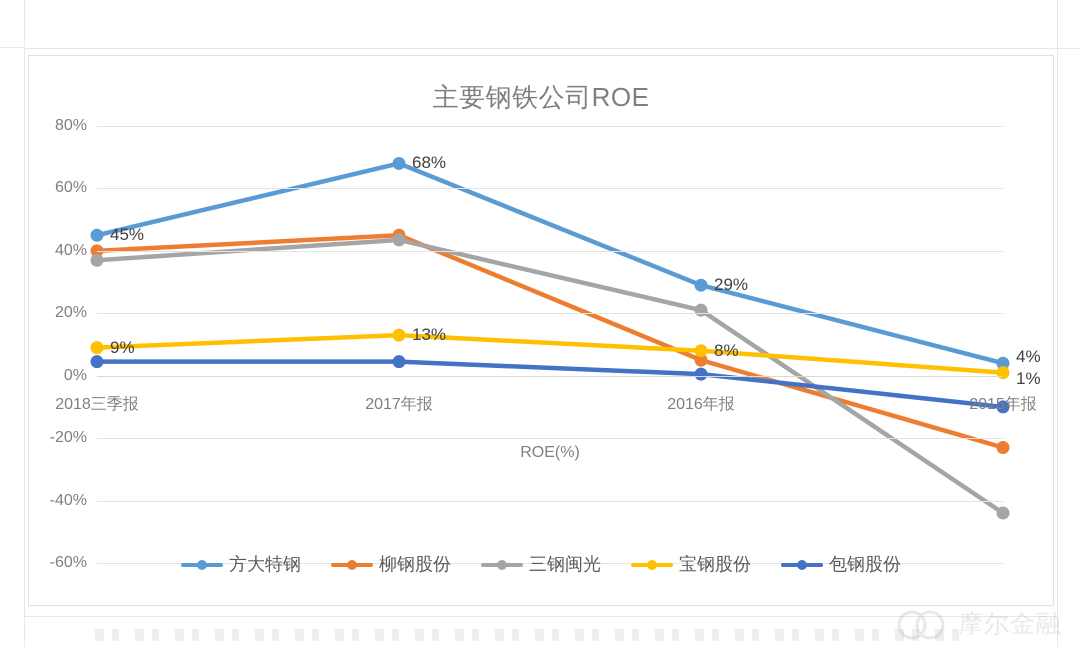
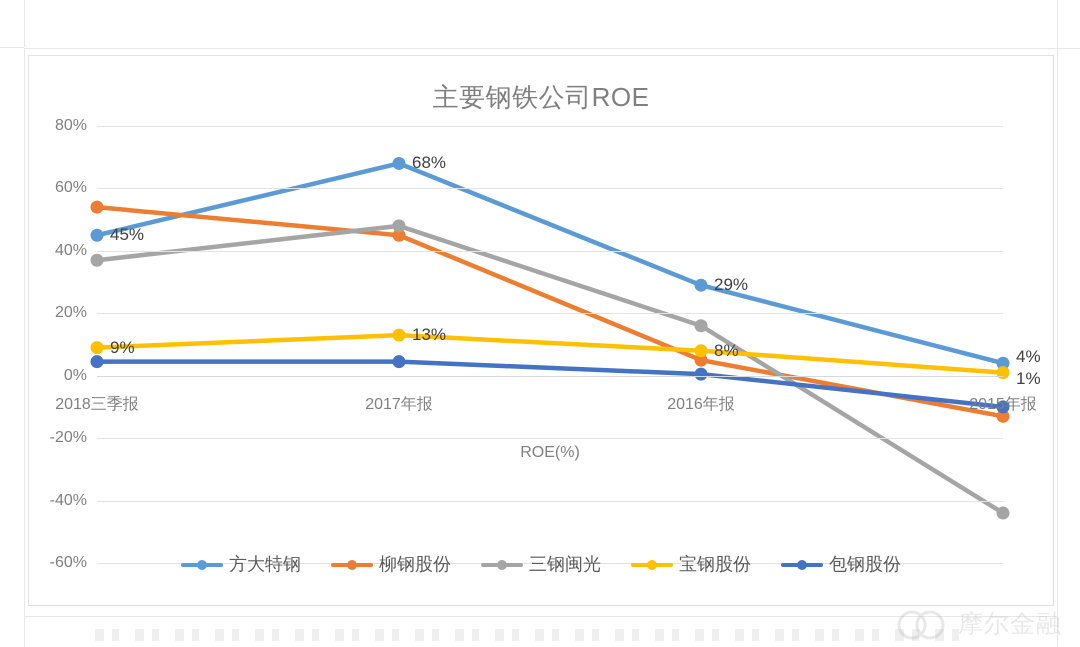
柳钢股份/2018三季报: 40% -> 54%
三钢闽光/2017年报: 44% -> 48%
三钢闽光/2016年报: 21% -> 16%
柳钢股份/2015年报: -23% -> -13%
